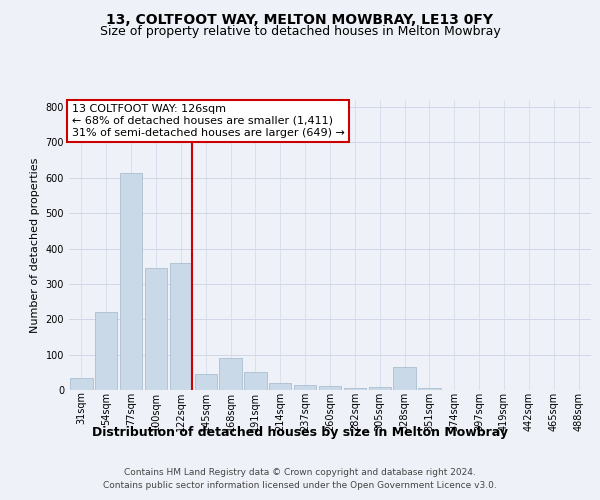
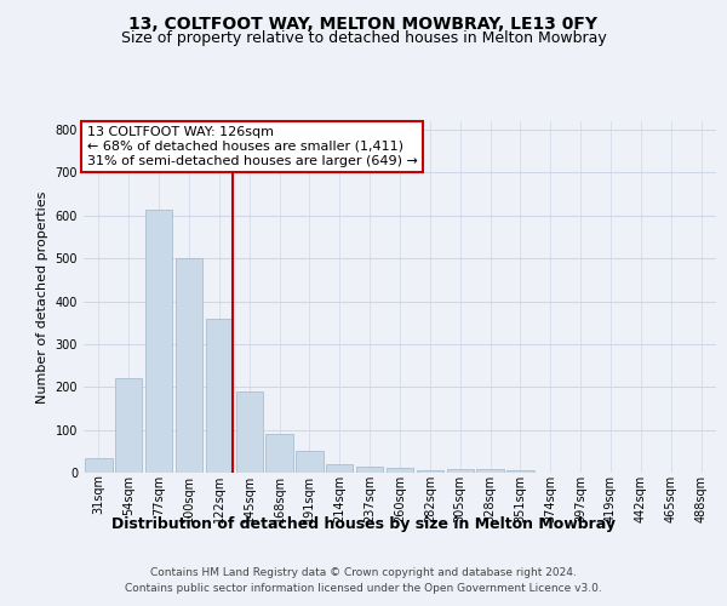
100sqm: 345 -> 500
145sqm: 45 -> 190
328sqm: 65 -> 8
